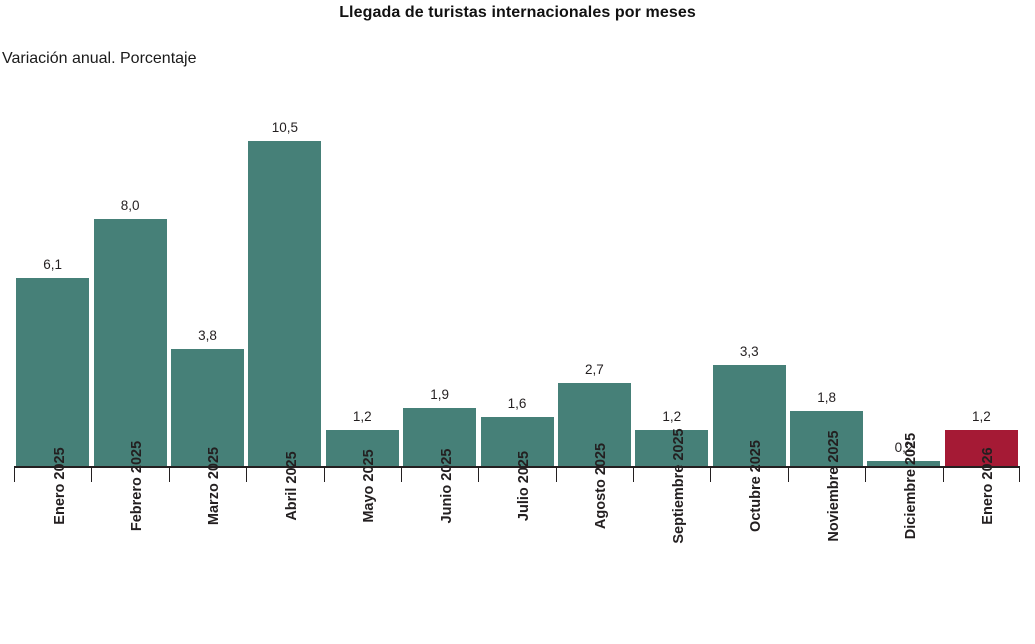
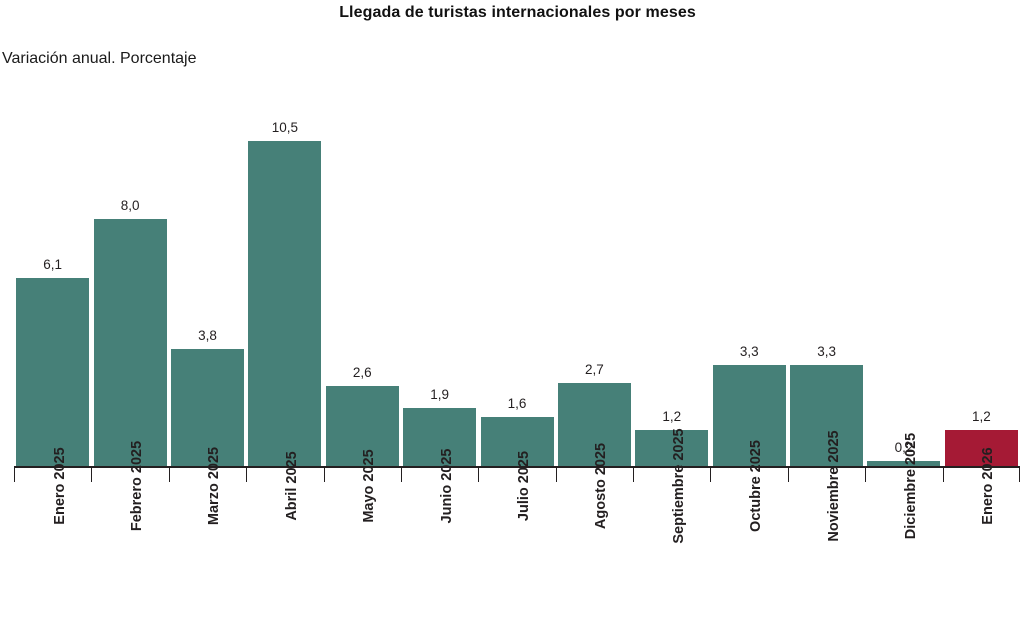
Mayo 2025: 1,2 -> 2,6
Noviembre 2025: 1,8 -> 3,3
